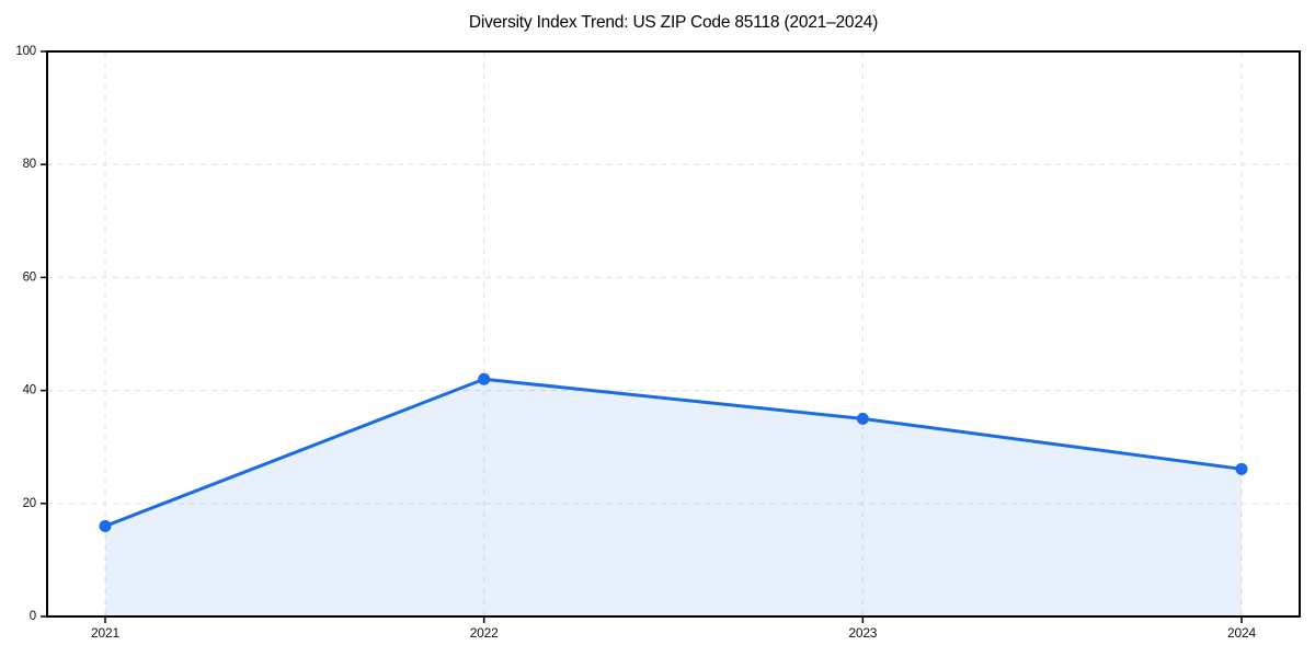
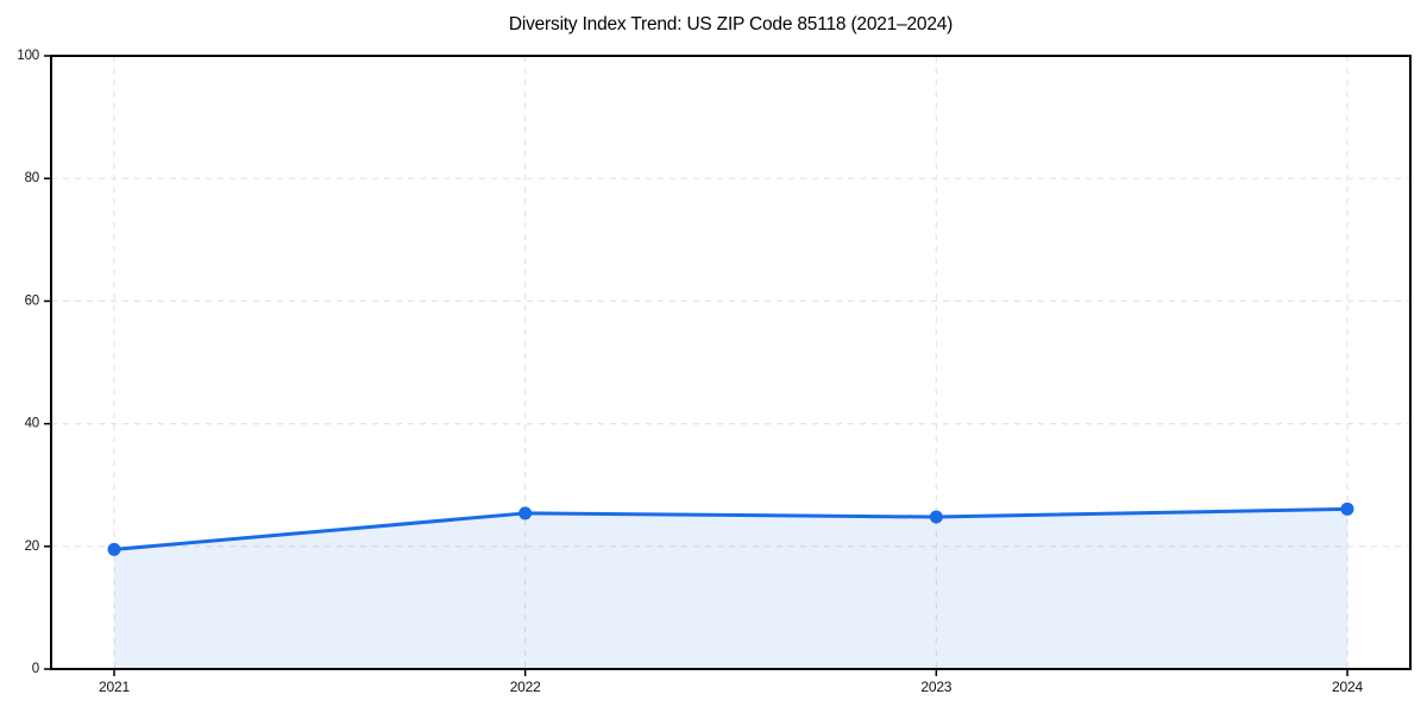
2021: 16 -> 20
2022: 42 -> 25
2023: 35 -> 25
